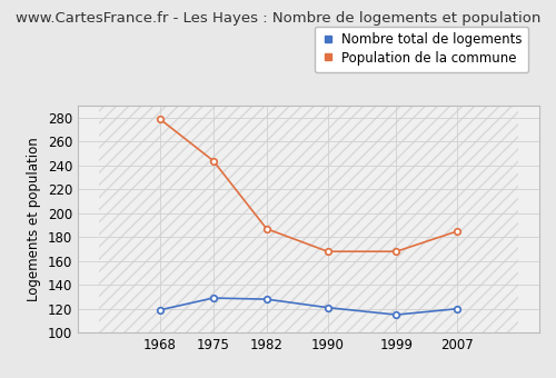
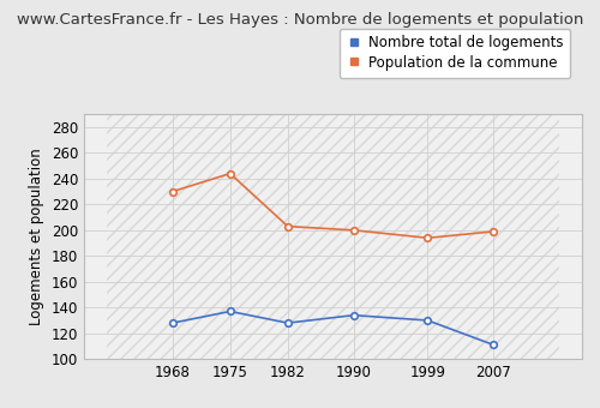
Nombre total de logements/1968: 119 -> 128
Population de la commune/1968: 279 -> 230
Nombre total de logements/1975: 129 -> 137
Population de la commune/1982: 187 -> 203
Nombre total de logements/1990: 121 -> 134
Population de la commune/1990: 168 -> 200
Nombre total de logements/1999: 115 -> 130
Population de la commune/1999: 168 -> 194
Nombre total de logements/2007: 120 -> 111
Population de la commune/2007: 185 -> 199
